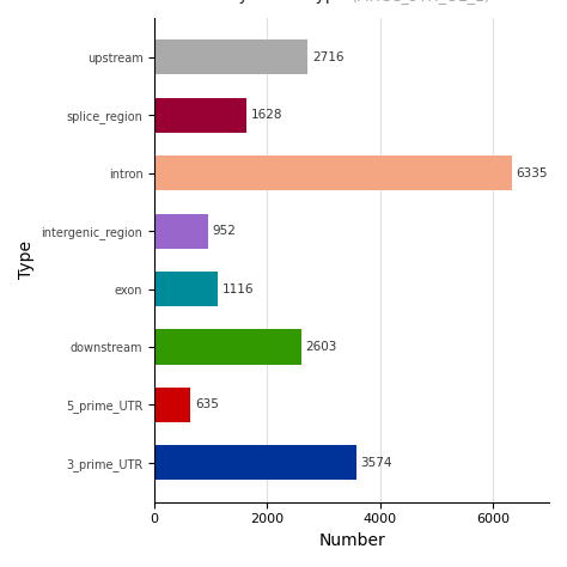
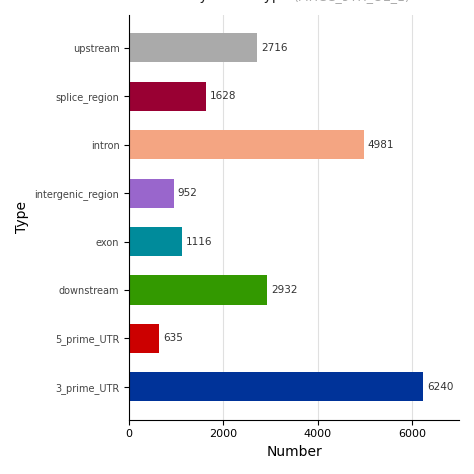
intron: 6335 -> 4981
downstream: 2603 -> 2932
3_prime_UTR: 3574 -> 6240
